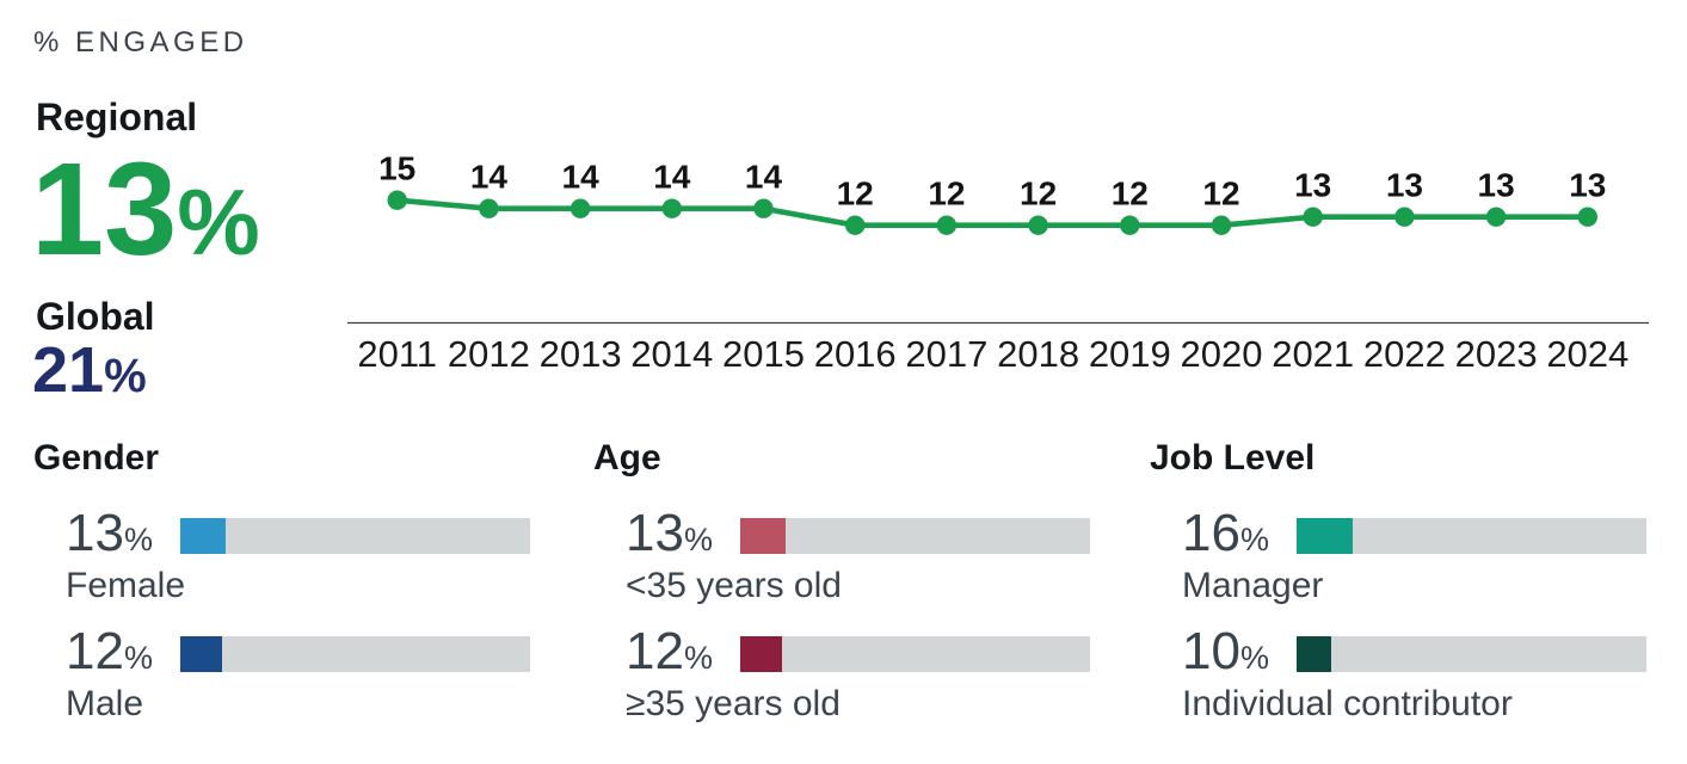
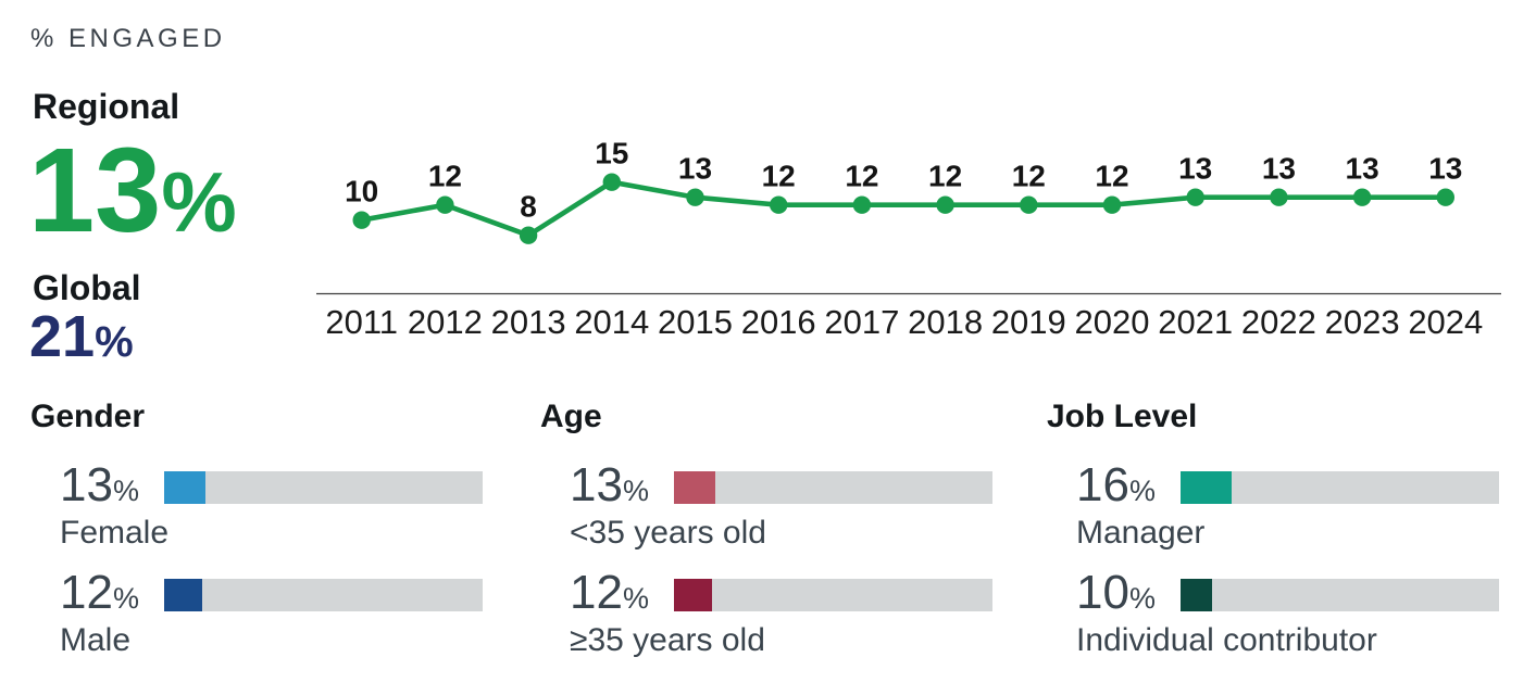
2011: 15 -> 10
2012: 14 -> 12
2013: 14 -> 8
2014: 14 -> 15
2015: 14 -> 13
